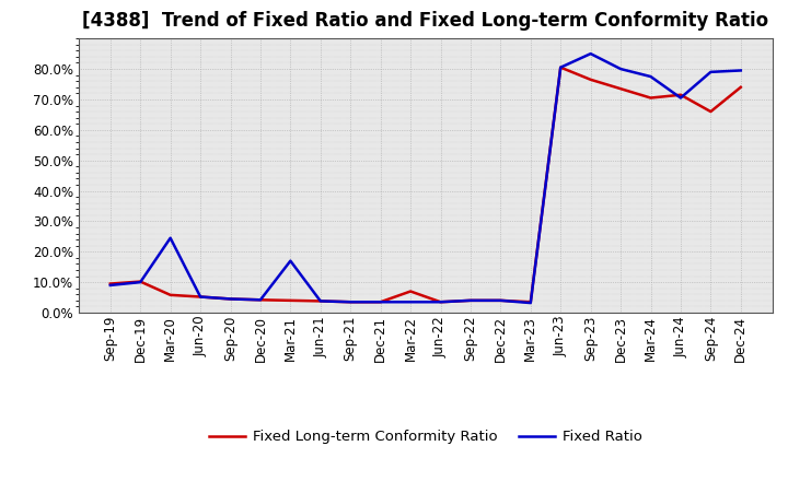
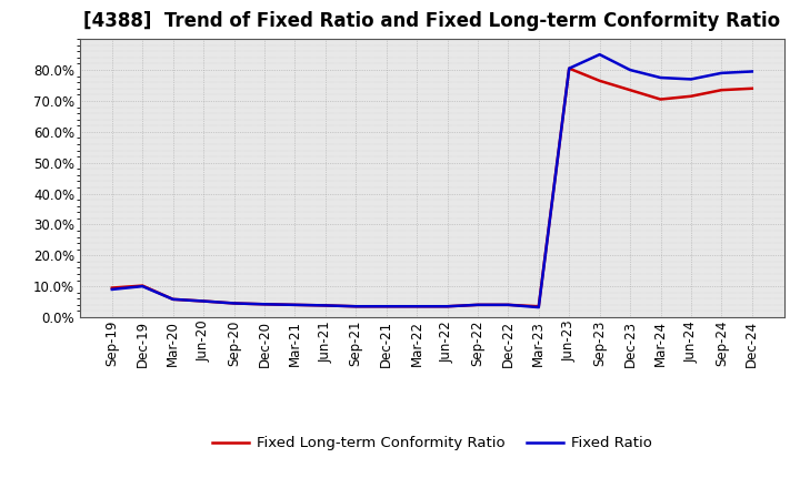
Fixed Ratio/Mar-20: 24.5% -> 5.8%
Fixed Ratio/Mar-21: 17.0% -> 4.0%
Fixed Long-term Conformity Ratio/Mar-22: 7.0% -> 3.5%
Fixed Ratio/Jun-24: 70.5% -> 77.0%
Fixed Long-term Conformity Ratio/Sep-24: 66.0% -> 73.5%
